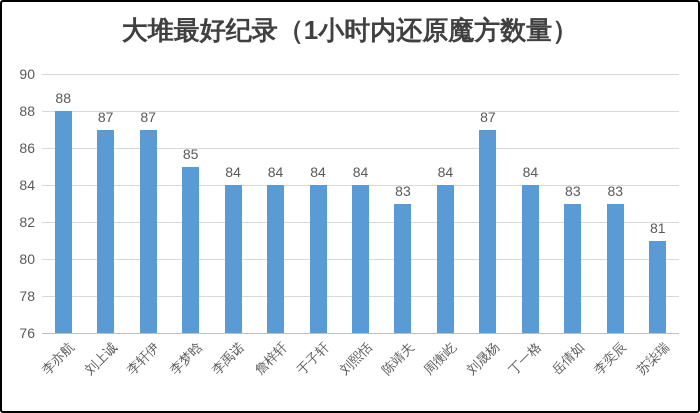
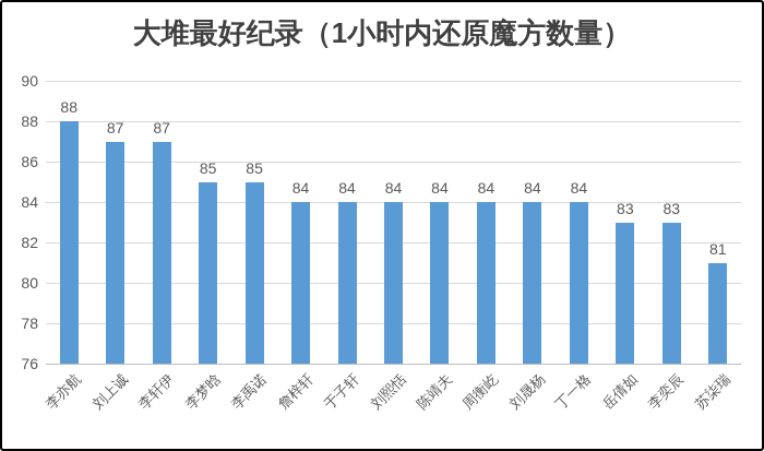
李禹诺: 84 -> 85
陈靖夫: 83 -> 84
刘晟杨: 87 -> 84
